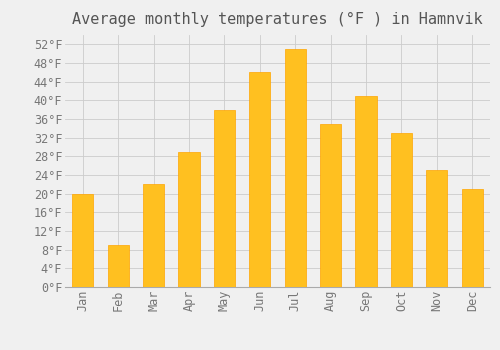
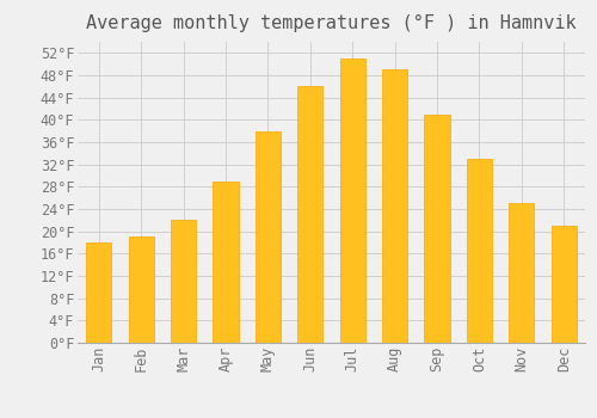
Jan: 20°F -> 18°F
Feb: 9°F -> 19°F
Aug: 35°F -> 49°F
